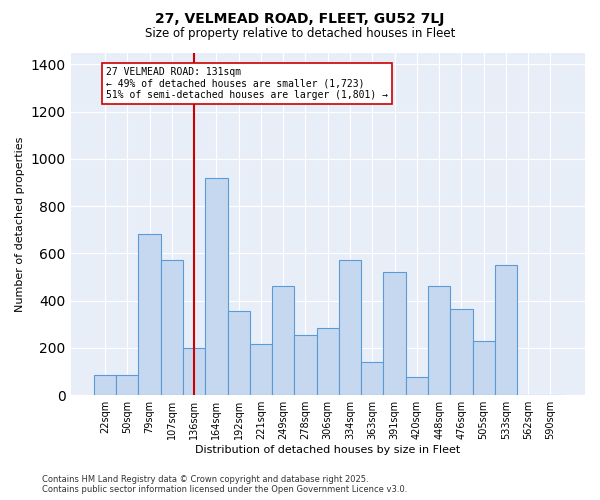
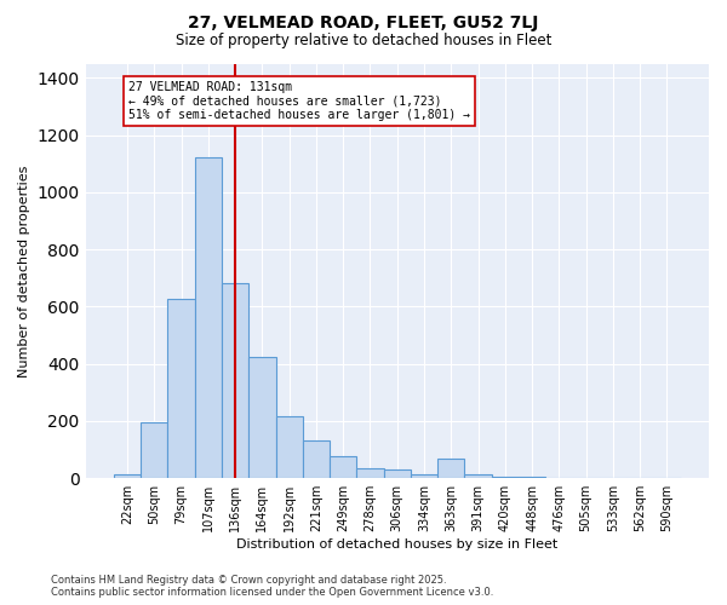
22sqm: 85 -> 15
50sqm: 85 -> 195
79sqm: 680 -> 625
107sqm: 570 -> 1120
136sqm: 200 -> 680
164sqm: 920 -> 425
192sqm: 355 -> 215
221sqm: 215 -> 130
249sqm: 460 -> 75
278sqm: 255 -> 35
306sqm: 285 -> 30
334sqm: 570 -> 15
363sqm: 140 -> 70
391sqm: 520 -> 15
420sqm: 75 -> 7
448sqm: 460 -> 3
476sqm: 365 -> 2
505sqm: 230 -> 1
533sqm: 550 -> 1
